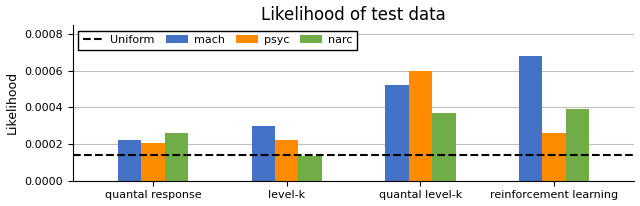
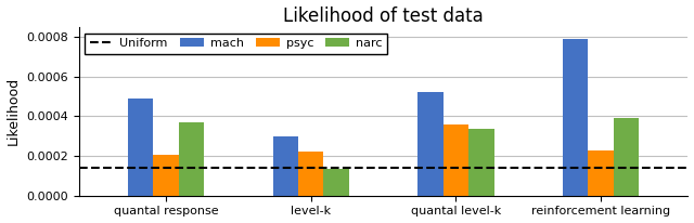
mach/quantal response: 0.000220 -> 0.000490
narc/quantal response: 0.000260 -> 0.000370
psyc/quantal level-k: 0.000600 -> 0.000360
narc/quantal level-k: 0.000370 -> 0.000335
mach/reinforcement learning: 0.000680 -> 0.000790
psyc/reinforcement learning: 0.000260 -> 0.000230
